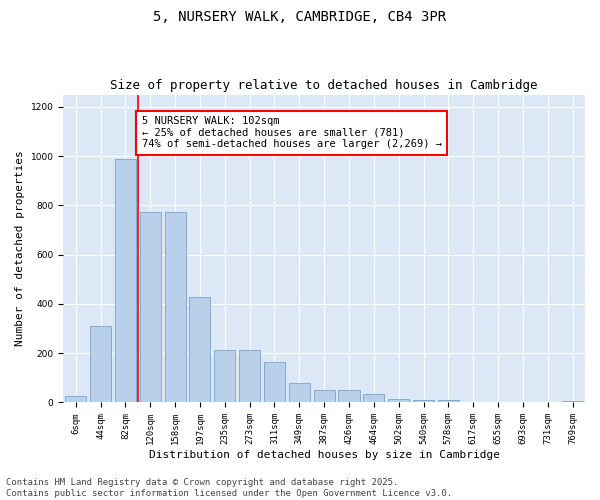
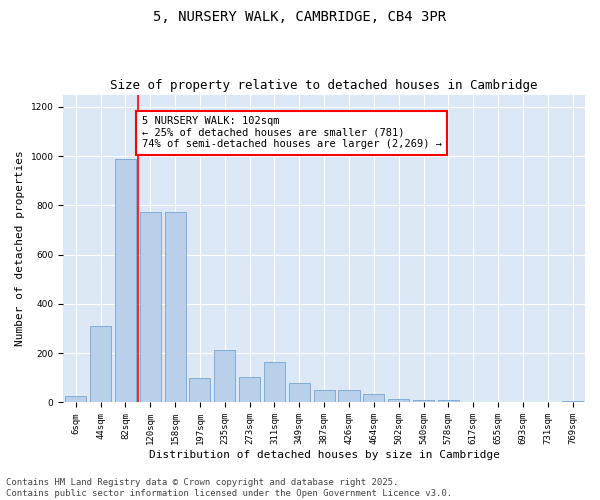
197sqm: 430 -> 100
273sqm: 215 -> 105
